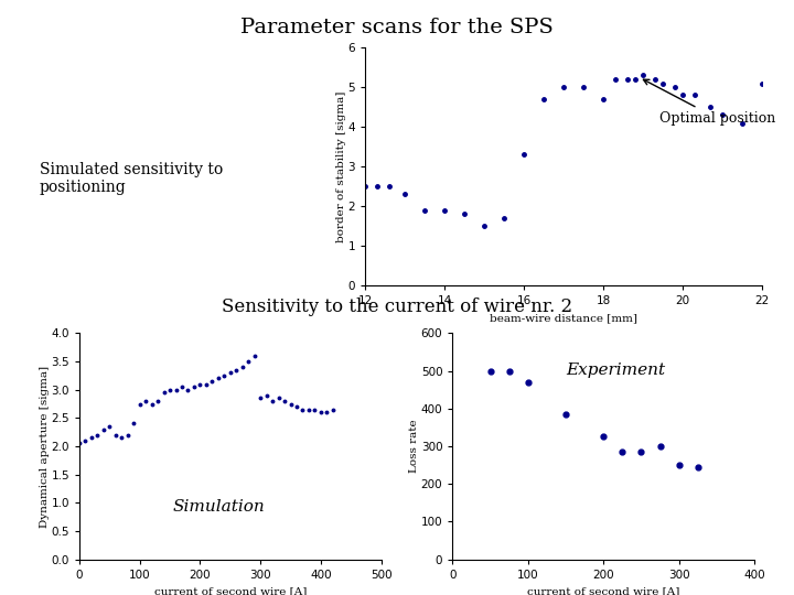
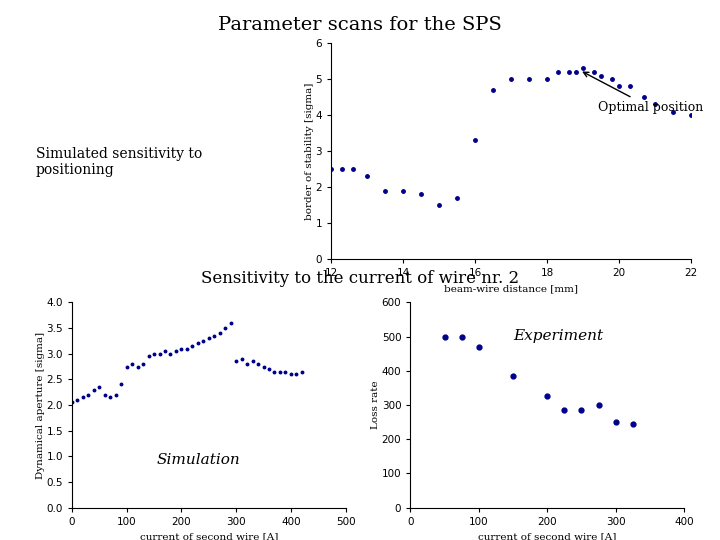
18: 4.7 -> 5.0
22: 5.1 -> 4.0
